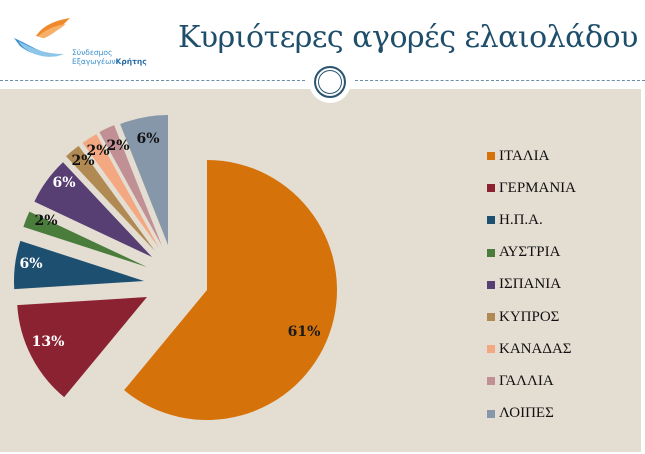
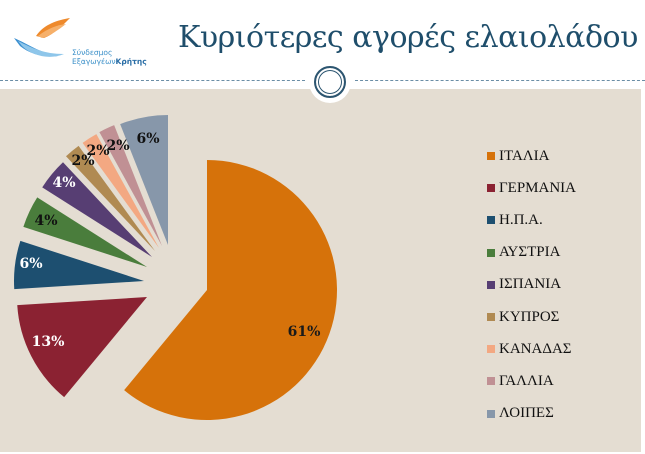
ΑΥΣΤΡΙΑ: 2% -> 4%
ΙΣΠΑΝΙΑ: 6% -> 4%
